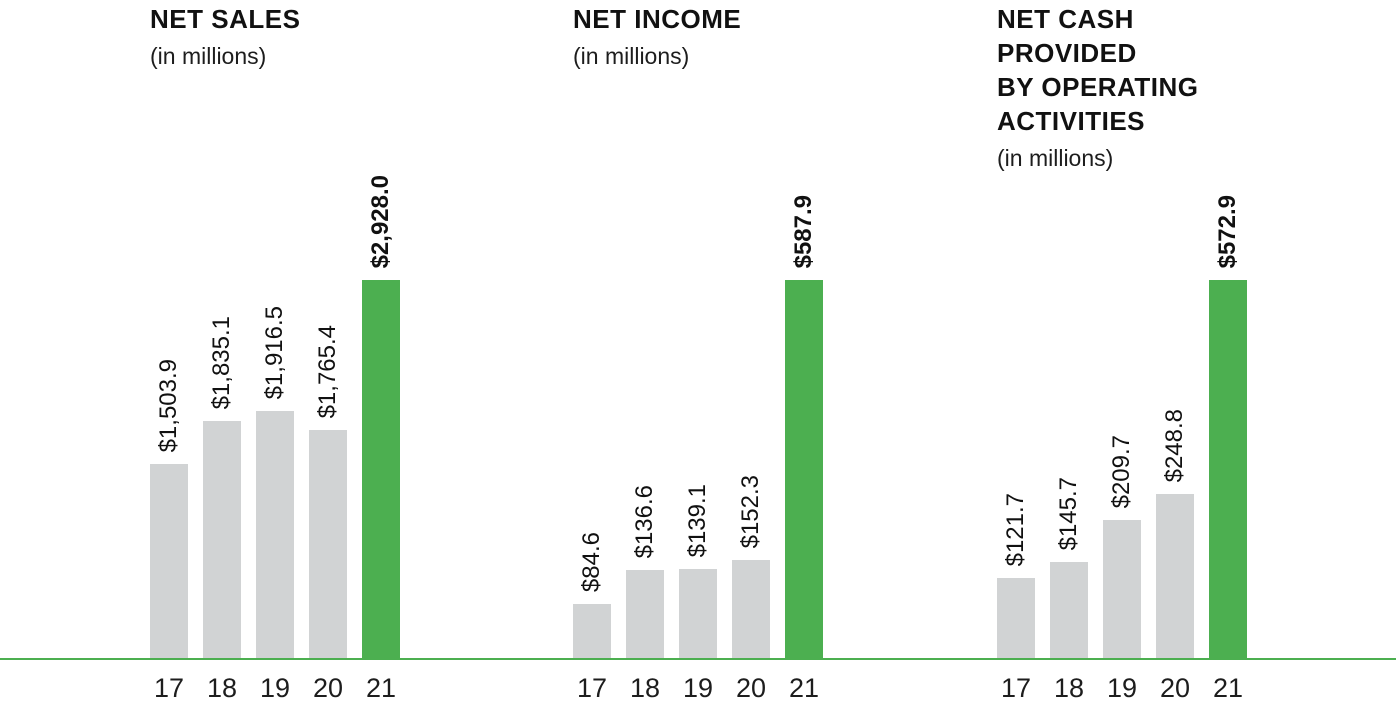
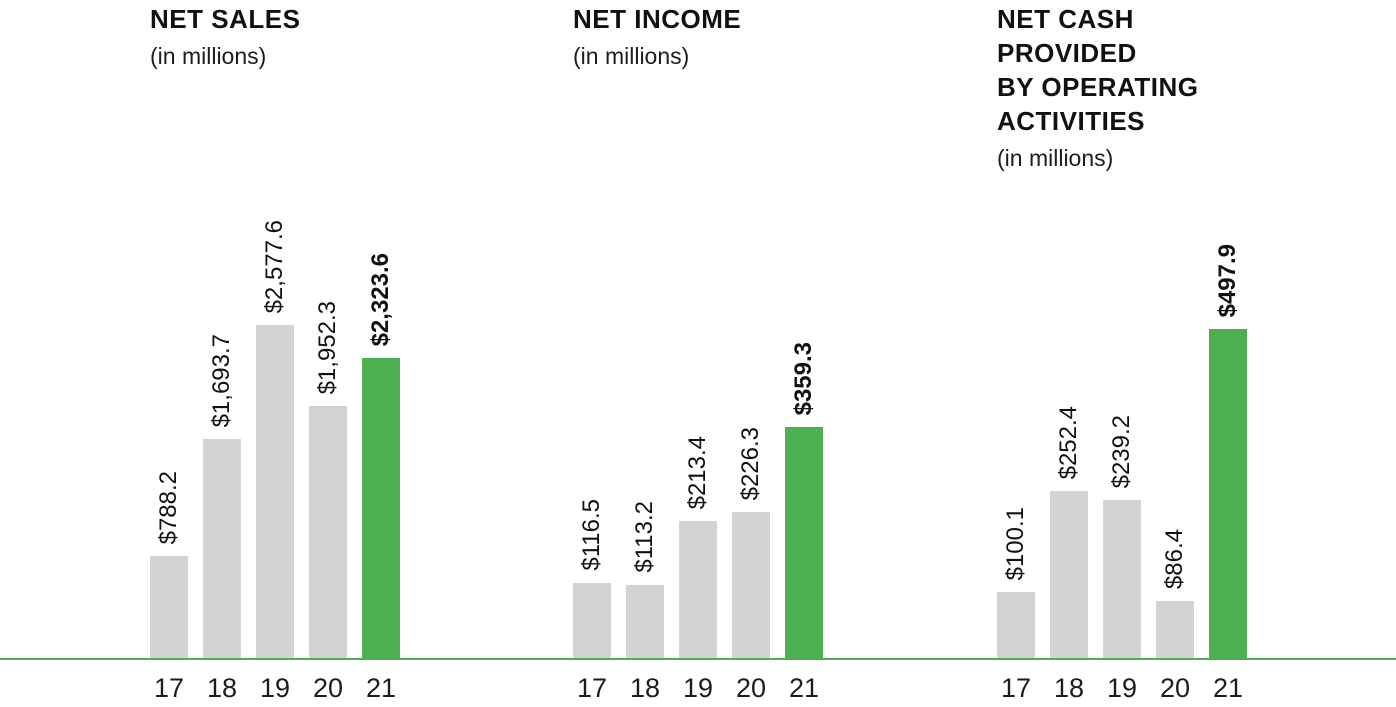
NET SALES/17: $1,503.9 -> $788.2
NET SALES/18: $1,835.1 -> $1,693.7
NET SALES/19: $1,916.5 -> $2,577.6
NET SALES/20: $1,765.4 -> $1,952.3
NET SALES/21: $2,928.0 -> $2,323.6
NET INCOME/17: $84.6 -> $116.5
NET INCOME/18: $136.6 -> $113.2
NET INCOME/19: $139.1 -> $213.4
NET INCOME/20: $152.3 -> $226.3
NET INCOME/21: $587.9 -> $359.3
NET CASH PROVIDED BY OPERATING ACTIVITIES/17: $121.7 -> $100.1
NET CASH PROVIDED BY OPERATING ACTIVITIES/18: $145.7 -> $252.4
NET CASH PROVIDED BY OPERATING ACTIVITIES/19: $209.7 -> $239.2
NET CASH PROVIDED BY OPERATING ACTIVITIES/20: $248.8 -> $86.4
NET CASH PROVIDED BY OPERATING ACTIVITIES/21: $572.9 -> $497.9
